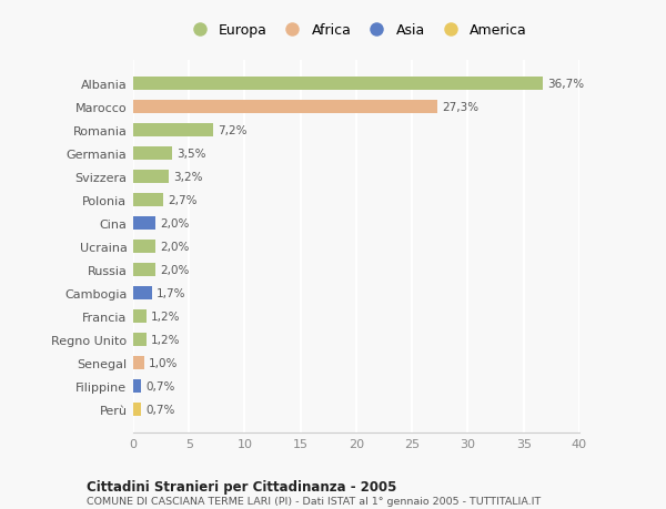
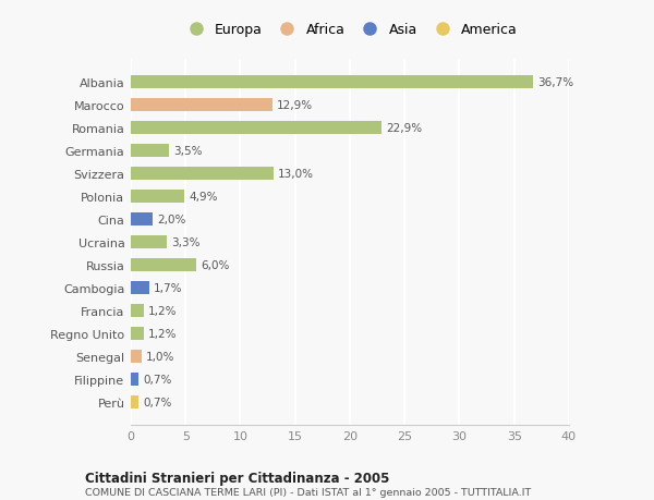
Marocco: 27,3% -> 12,9%
Romania: 7,2% -> 22,9%
Svizzera: 3,2% -> 13,0%
Polonia: 2,7% -> 4,9%
Ucraina: 2,0% -> 3,3%
Russia: 2,0% -> 6,0%
